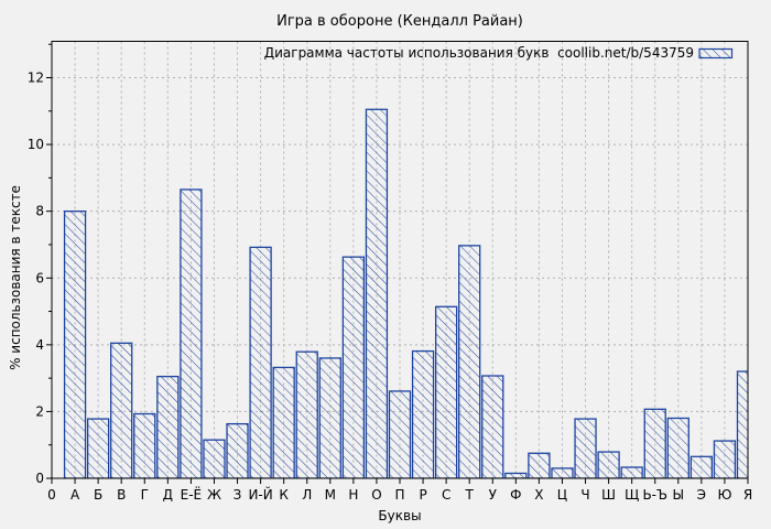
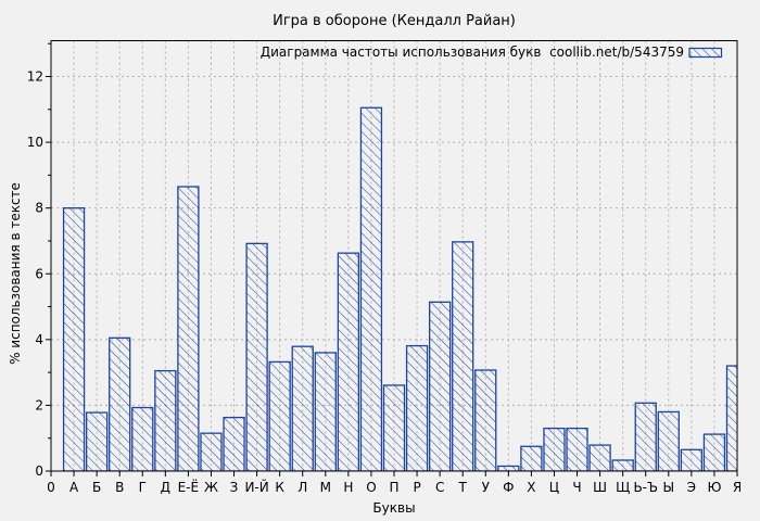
Ц: 0.3 -> 1.3
Ч: 1.8 -> 1.3
